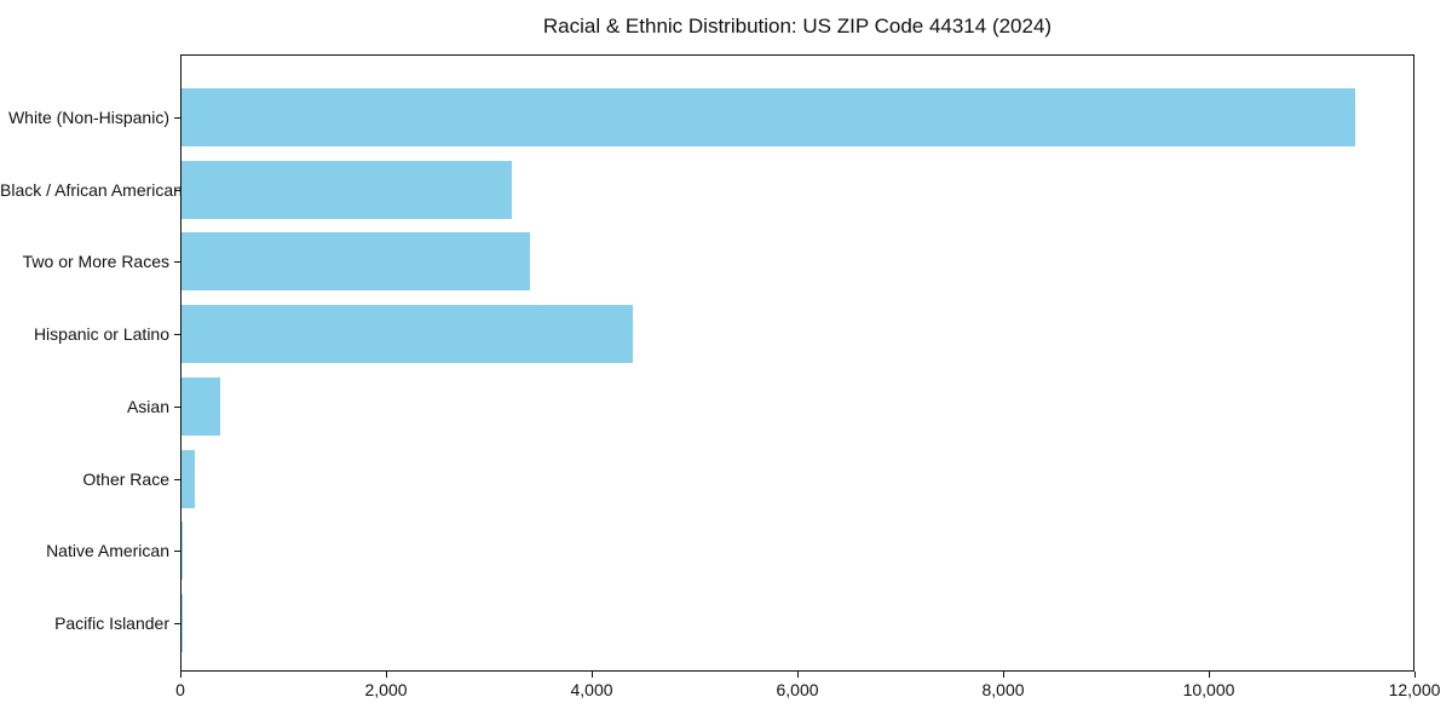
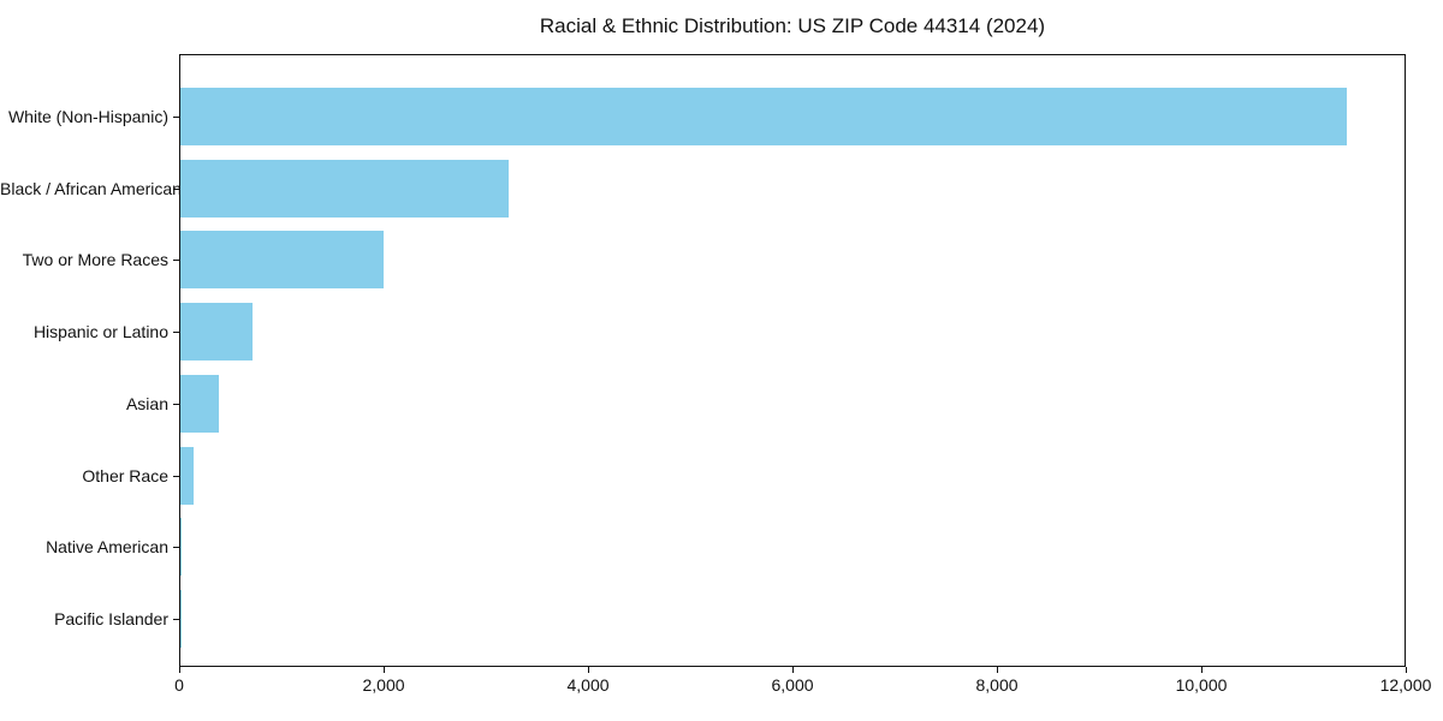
Two or More Races: 3400 -> 2000
Hispanic or Latino: 4400 -> 700
